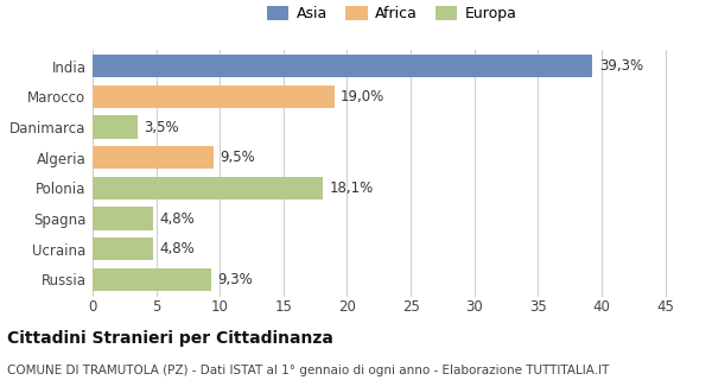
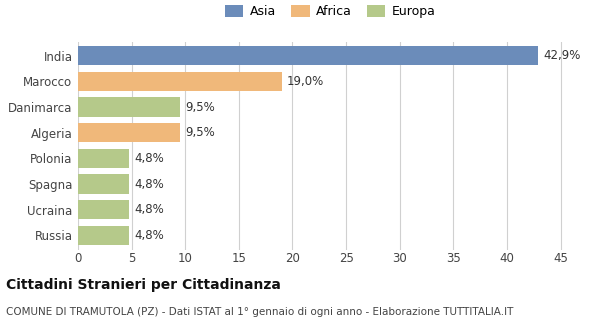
India: 39,3% -> 42,9%
Danimarca: 3,5% -> 9,5%
Polonia: 18,1% -> 4,8%
Russia: 9,3% -> 4,8%
